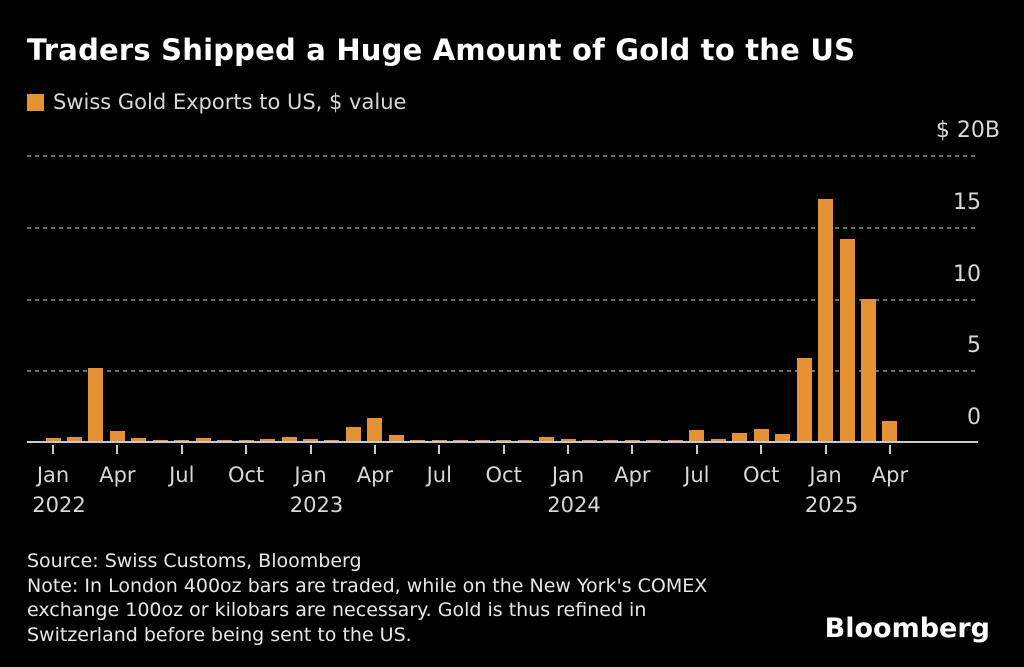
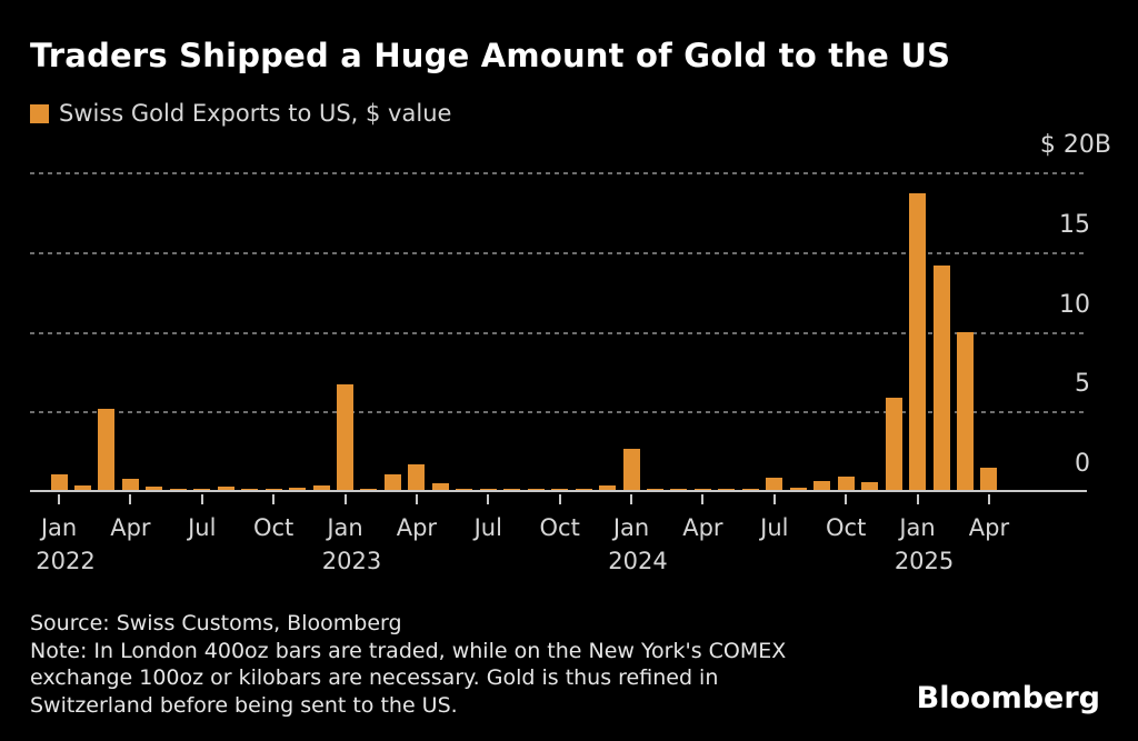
Jan 2022: 0.2 -> 1.0
Jan 2023: 0.1 -> 6.6
Jan 2024: 0.1 -> 2.6
Jan 2025: 16.9 -> 18.6
